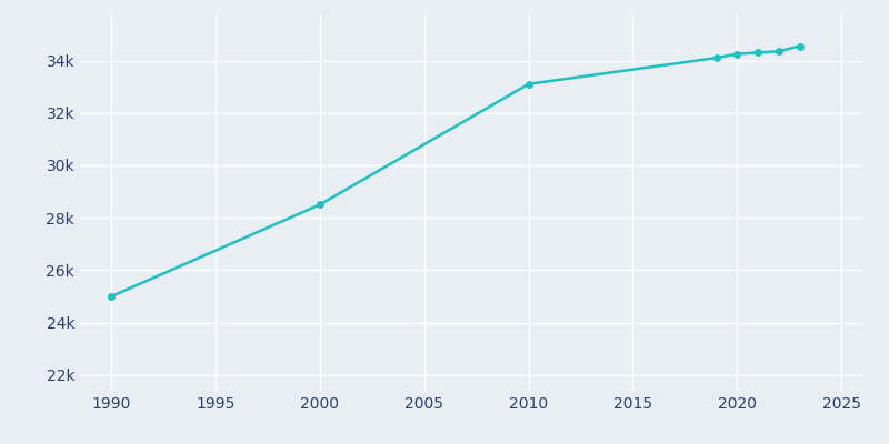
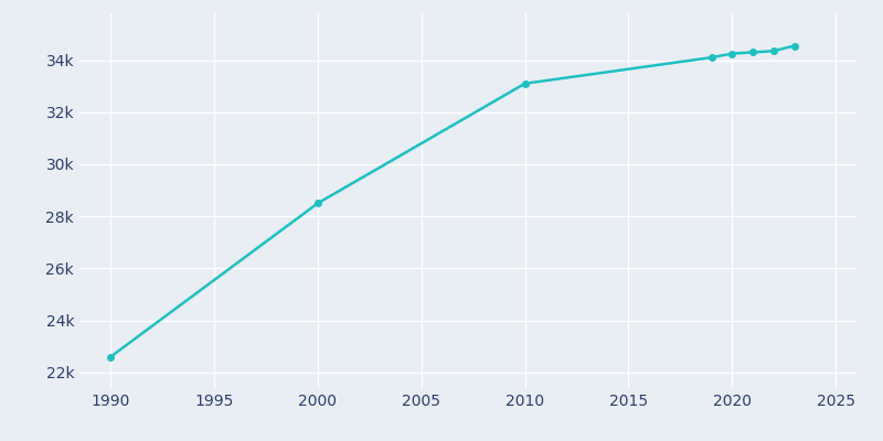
1990: 25.00k -> 22.60k
